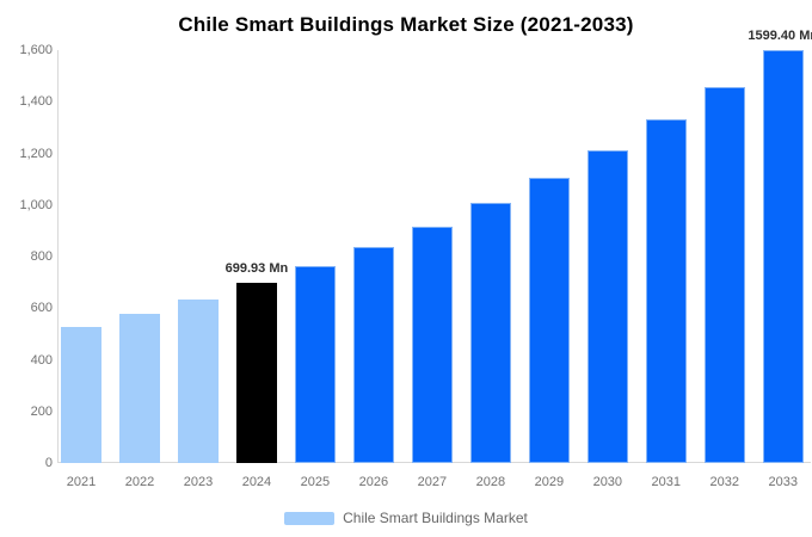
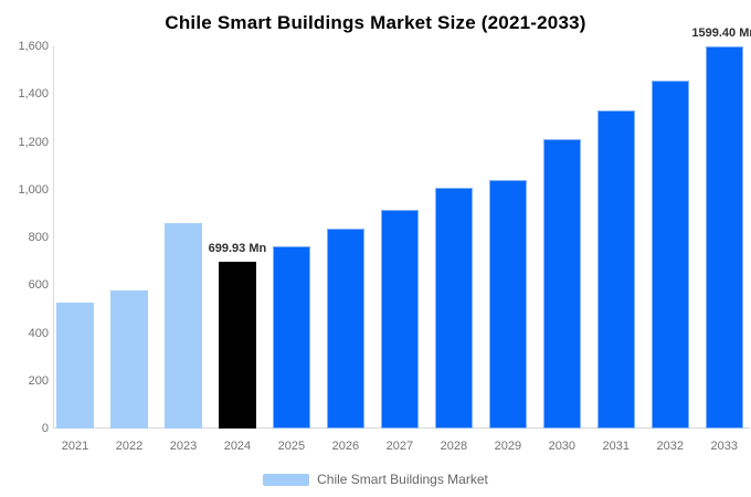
2023: 630 -> 860
2029: 1110 -> 1040
